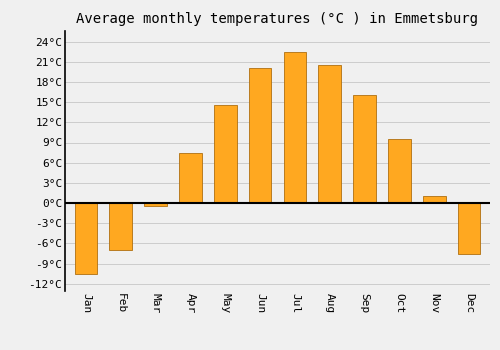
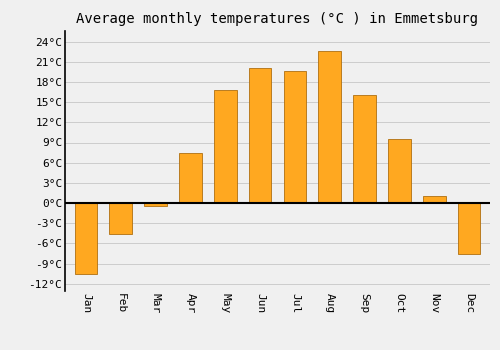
Feb: -7.0°C -> -4.6°C
May: 14.5°C -> 16.8°C
Jul: 22.5°C -> 19.6°C
Aug: 20.5°C -> 22.6°C
